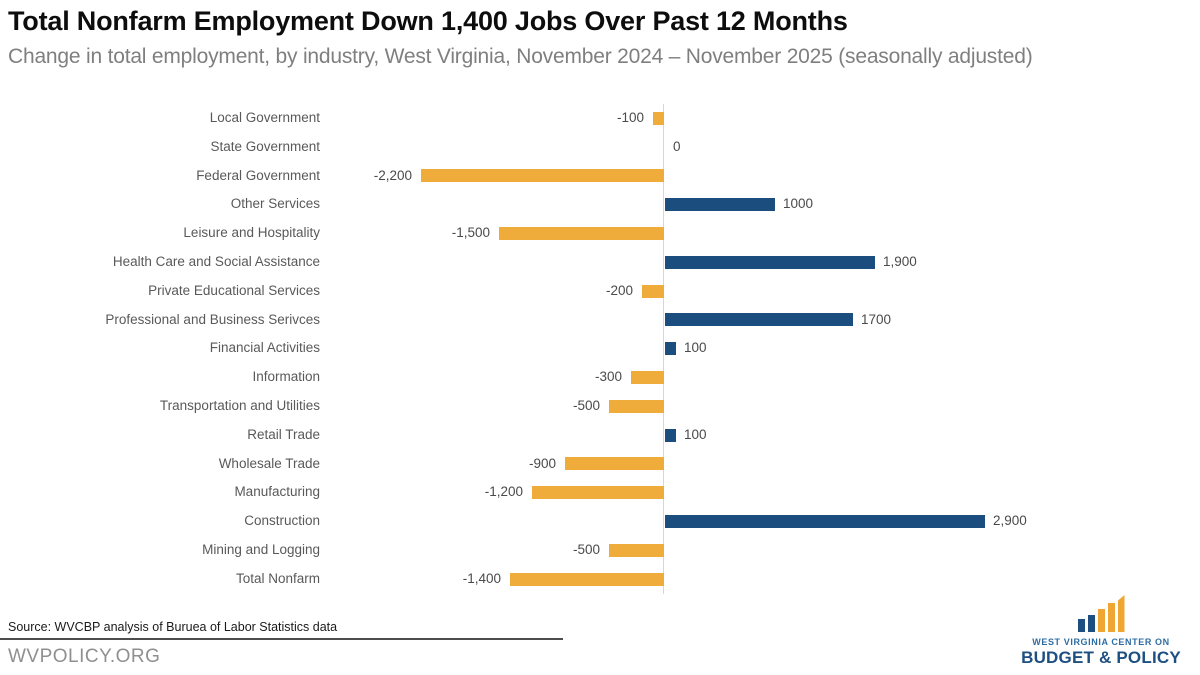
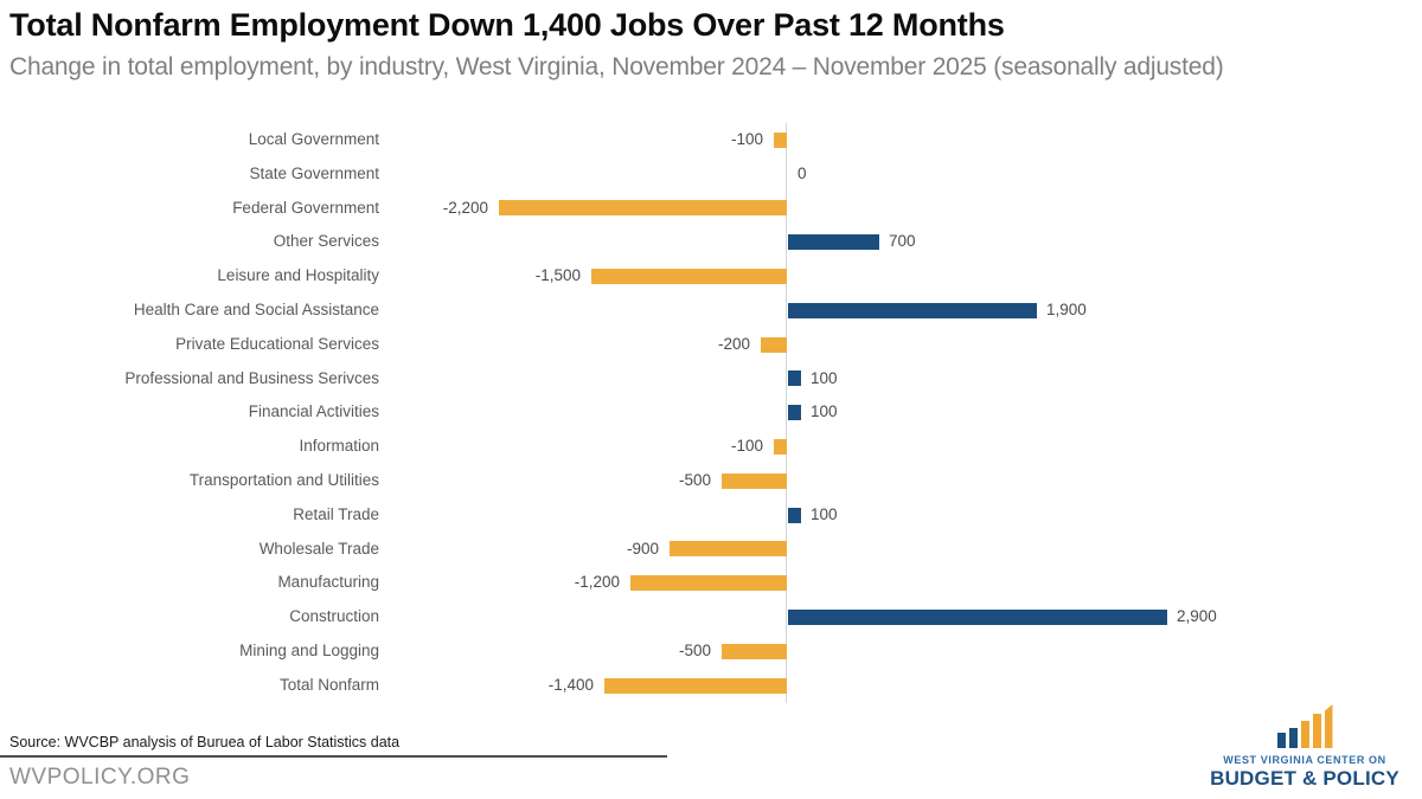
Other Services: 1000 -> 700
Professional and Business Serivces: 1700 -> 100
Information: -300 -> -100
